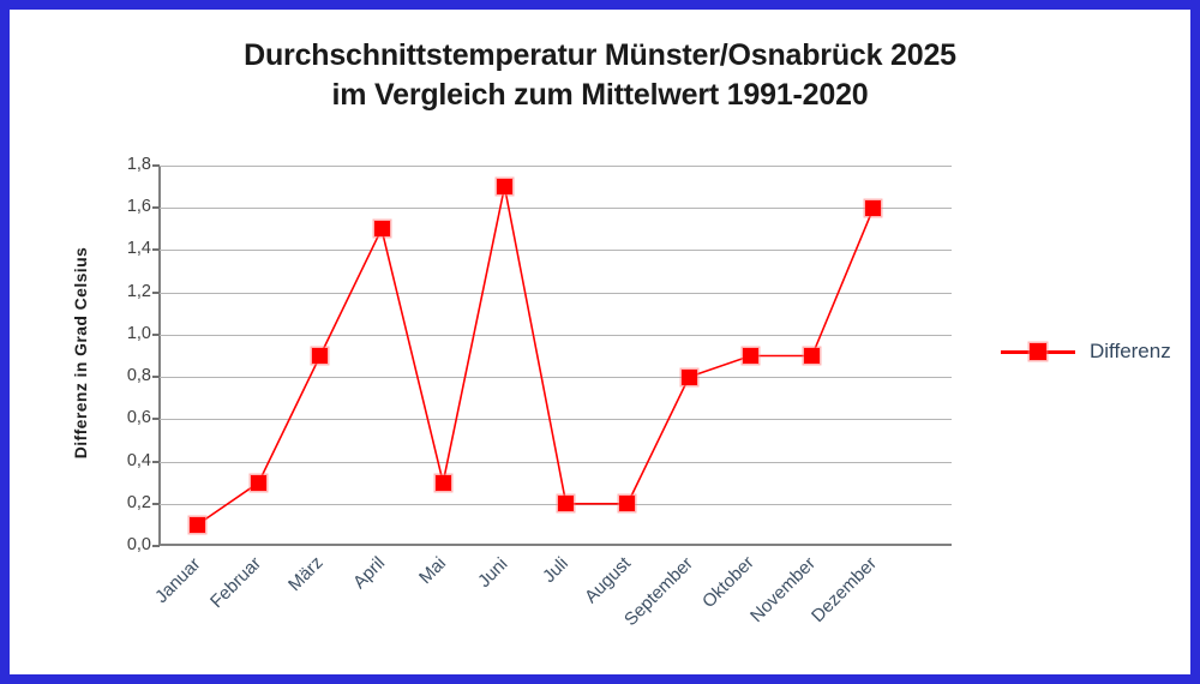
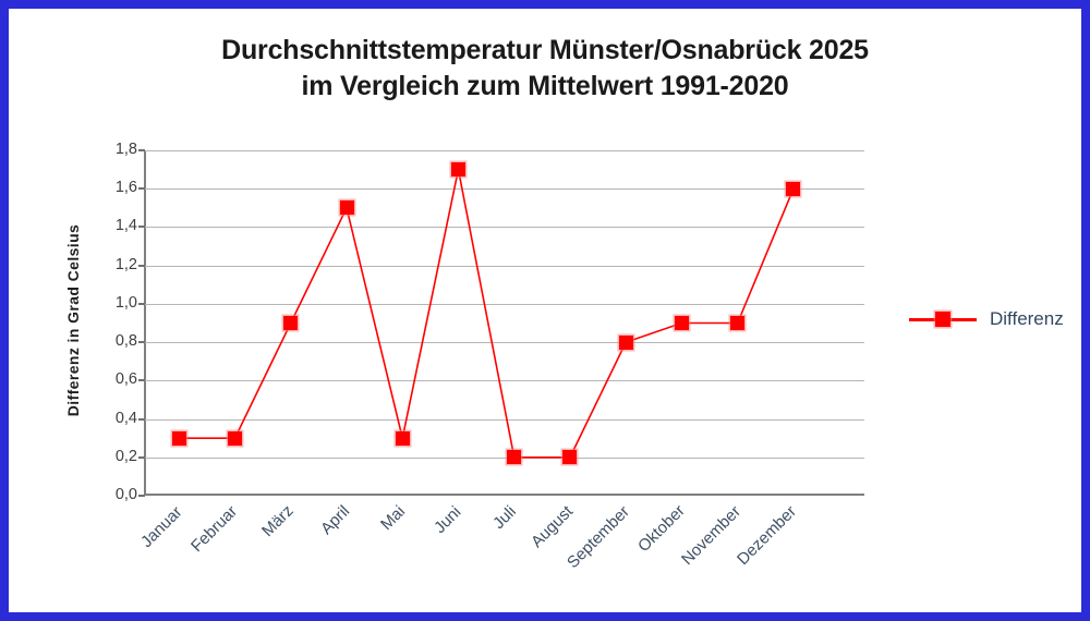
Januar: 0,1 -> 0,3
